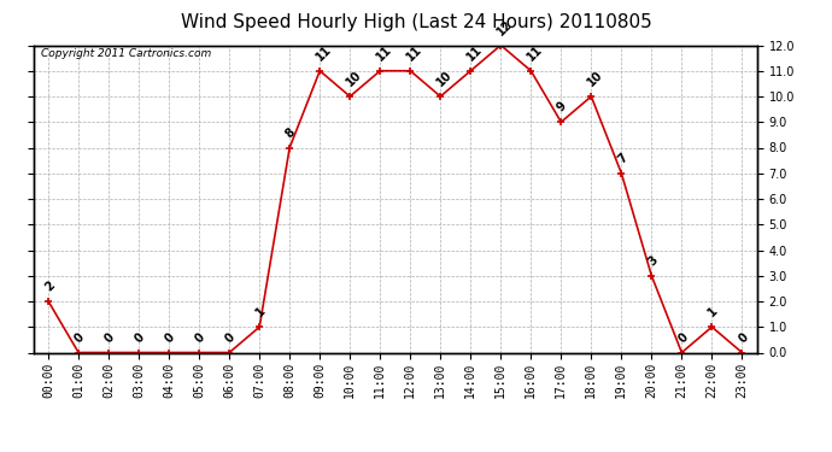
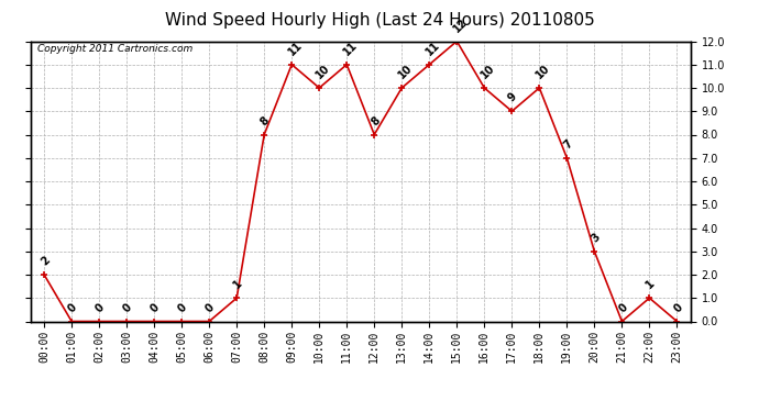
12:00: 11 -> 8
16:00: 11 -> 10
